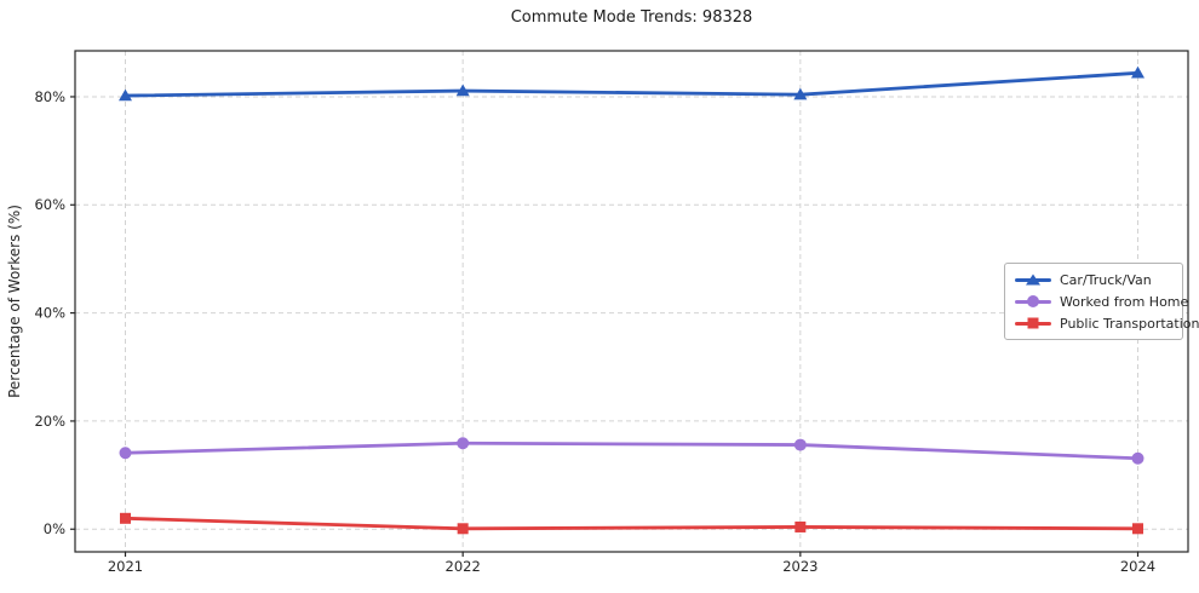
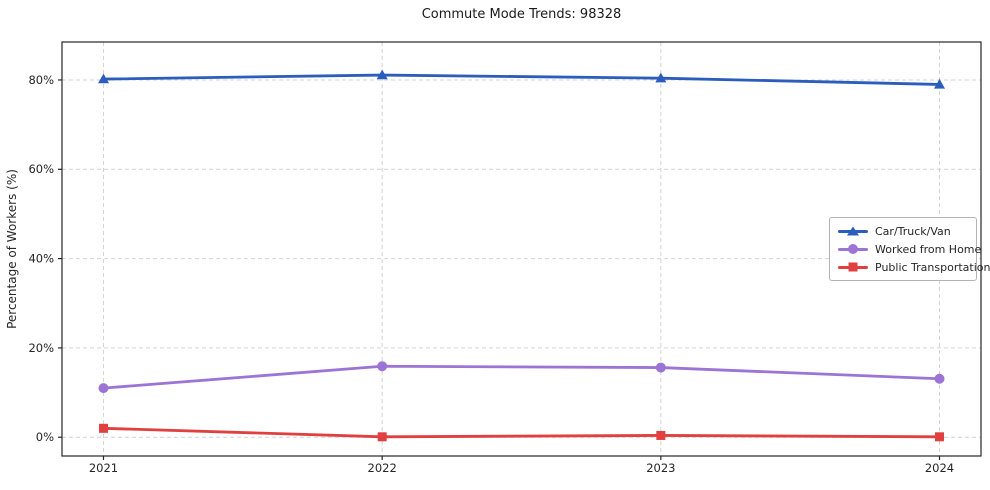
Worked from Home/2021: 14% -> 11%
Car/Truck/Van/2024: 84% -> 79%
